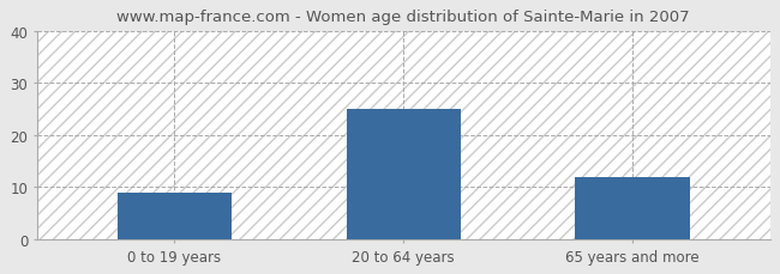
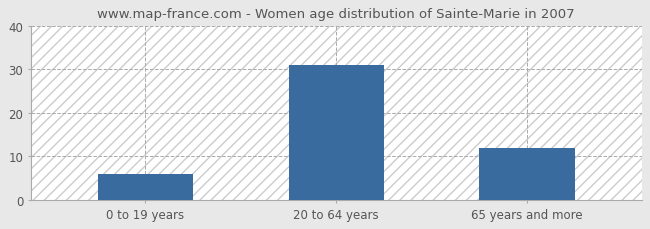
0 to 19 years: 9 -> 6
20 to 64 years: 25 -> 31
